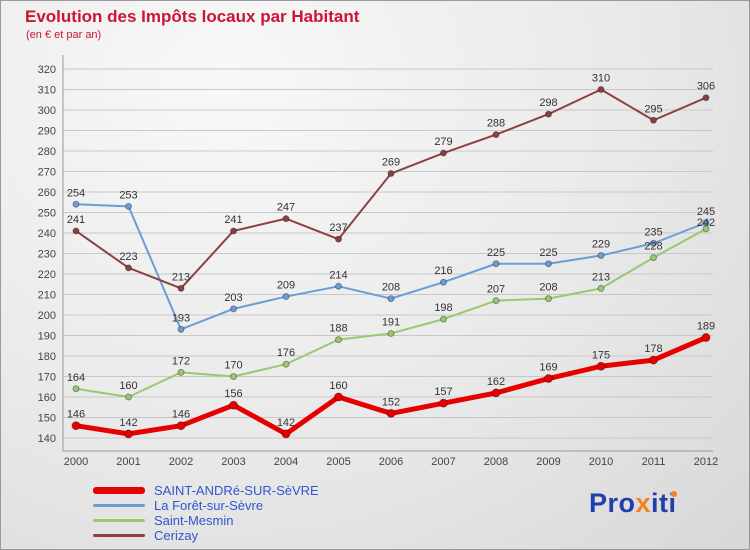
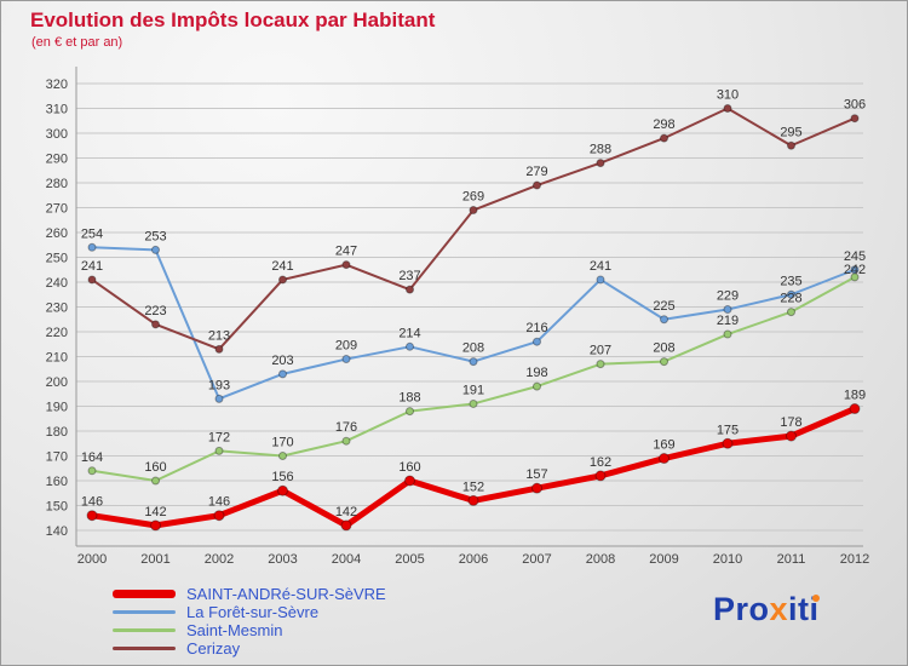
La Forêt-sur-Sèvre/2008: 225 -> 241
Saint-Mesmin/2010: 213 -> 219
